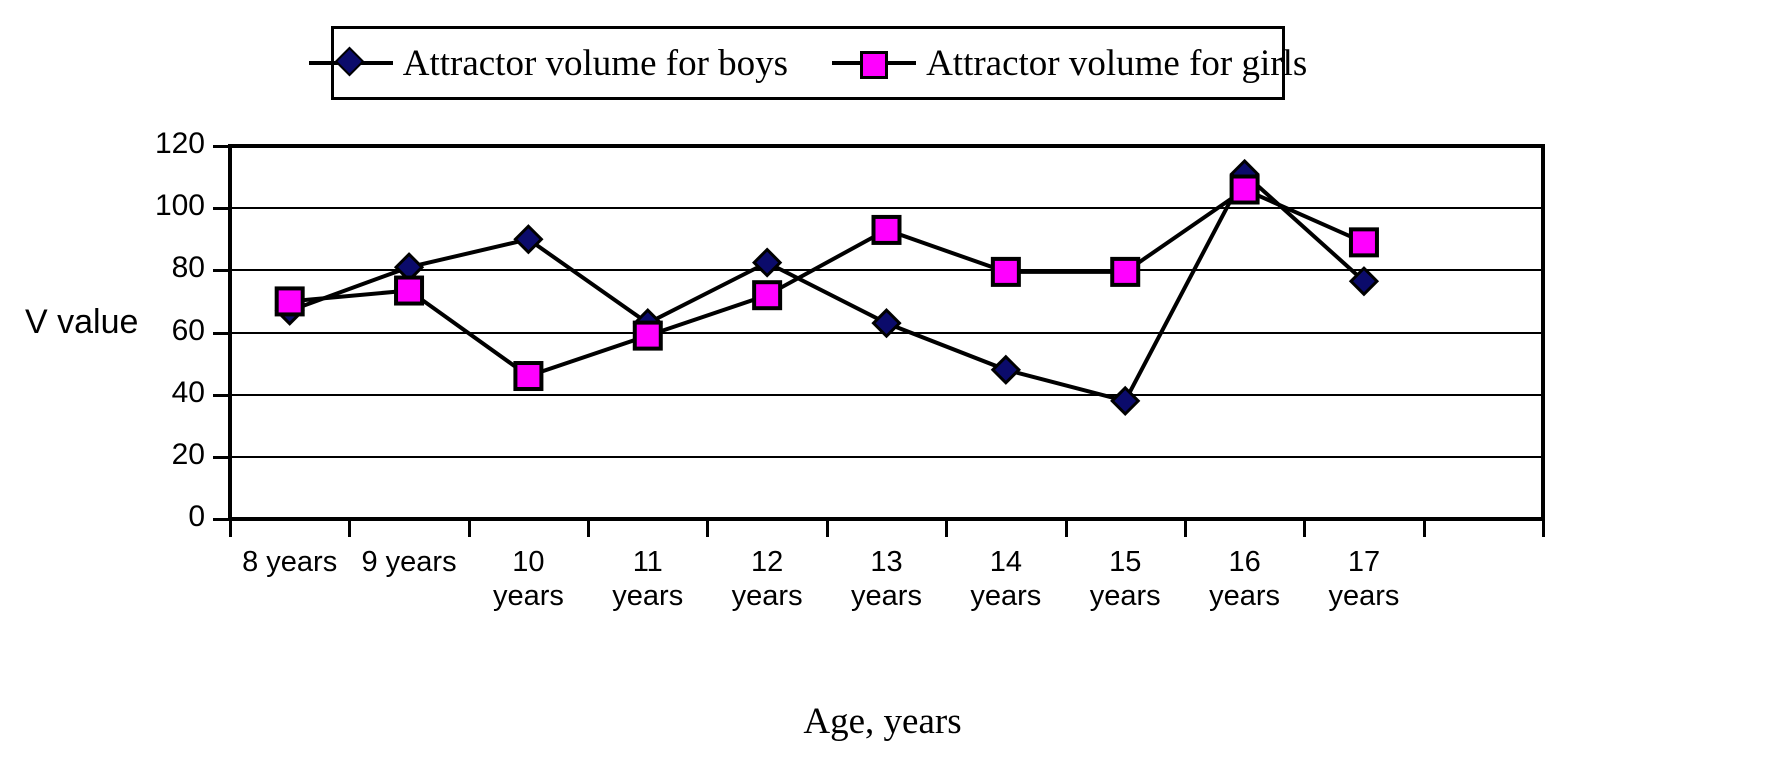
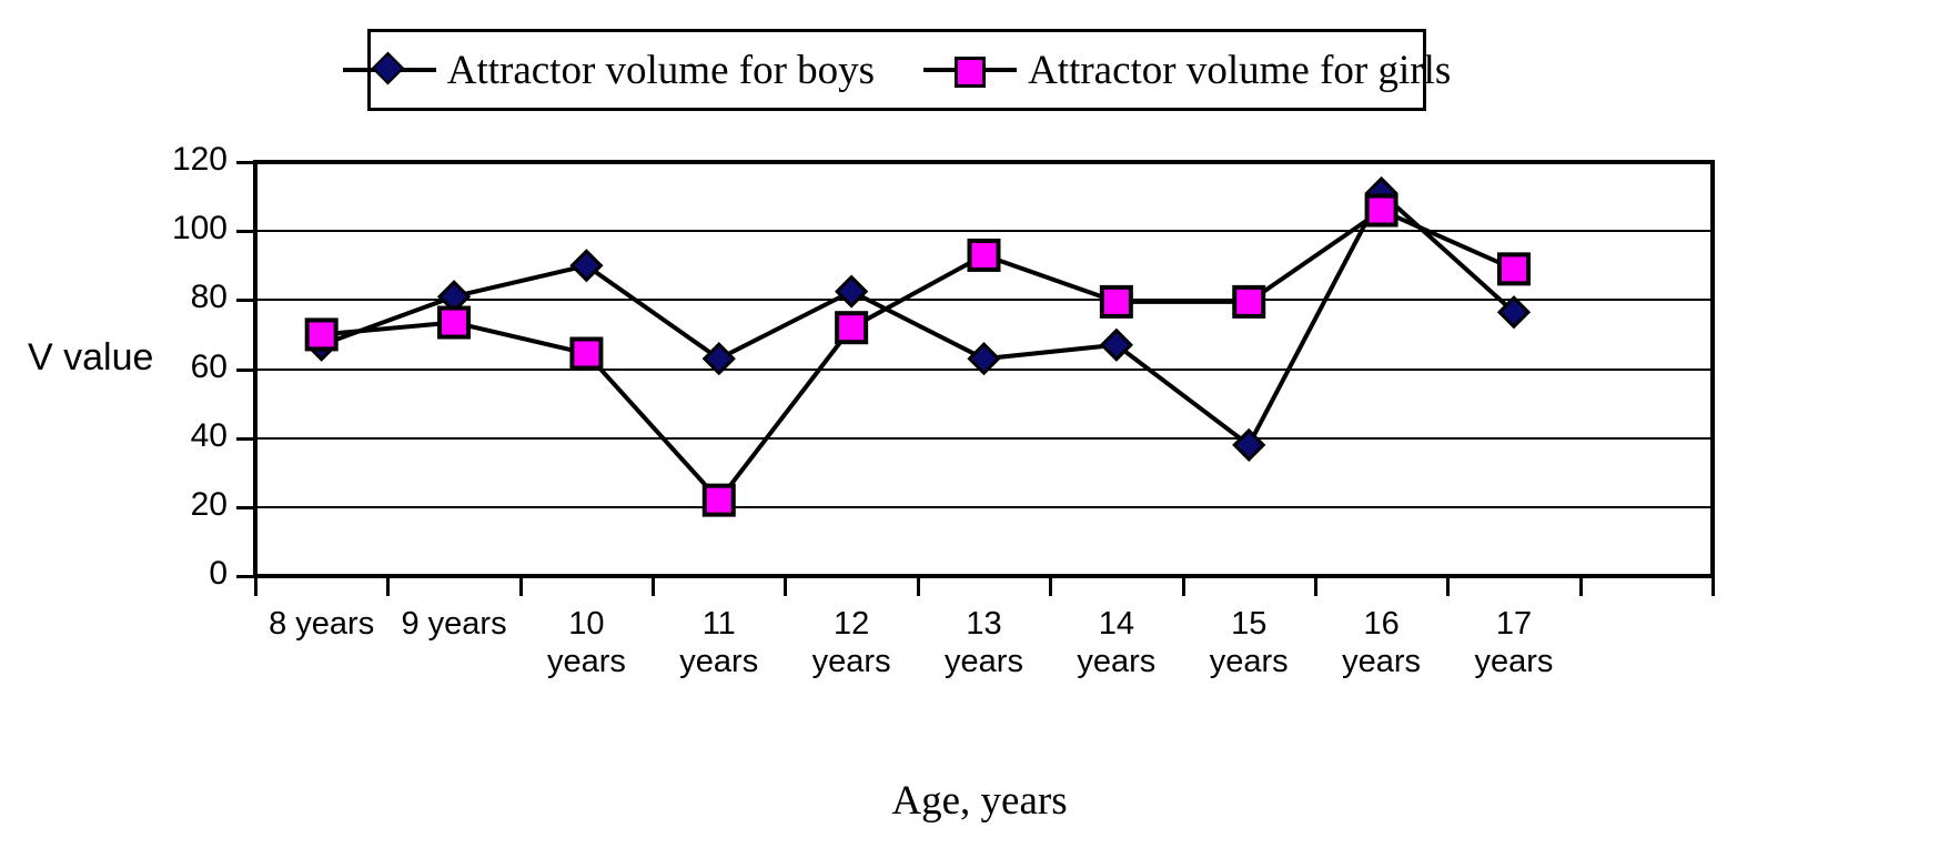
Attractor volume for girls/10 years: 46 -> 64
Attractor volume for girls/11 years: 59 -> 22
Attractor volume for boys/14 years: 48 -> 67
